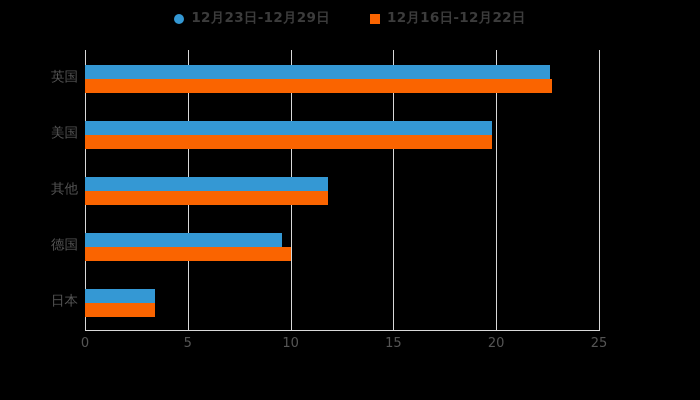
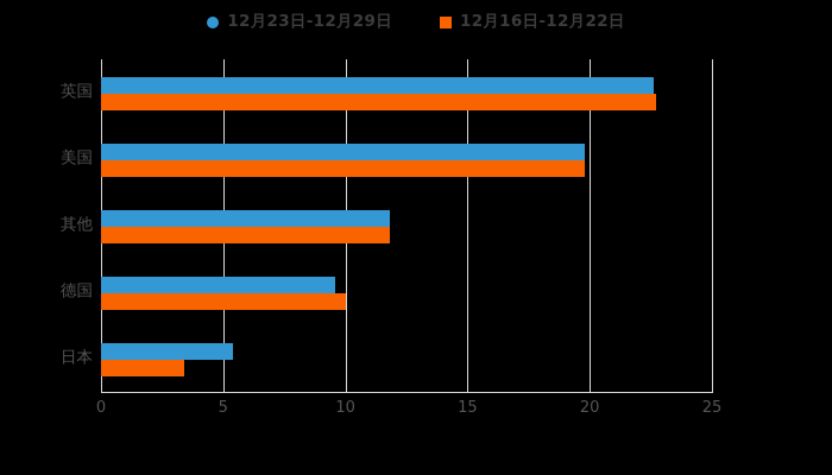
12月23日-12月29日/日本: 3.4 -> 5.4
